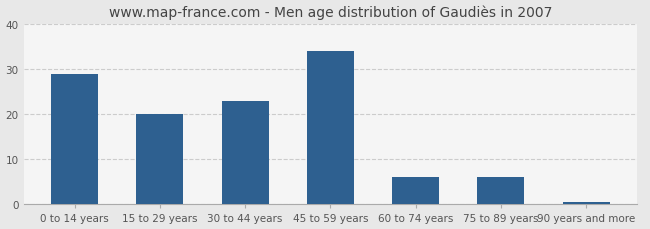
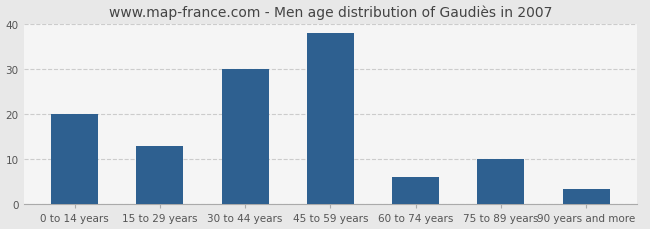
0 to 14 years: 29.0 -> 20.0
15 to 29 years: 20.0 -> 13.0
30 to 44 years: 23.0 -> 30.0
45 to 59 years: 34.0 -> 38.0
75 to 89 years: 6.0 -> 10.0
90 years and more: 0.5 -> 3.5
